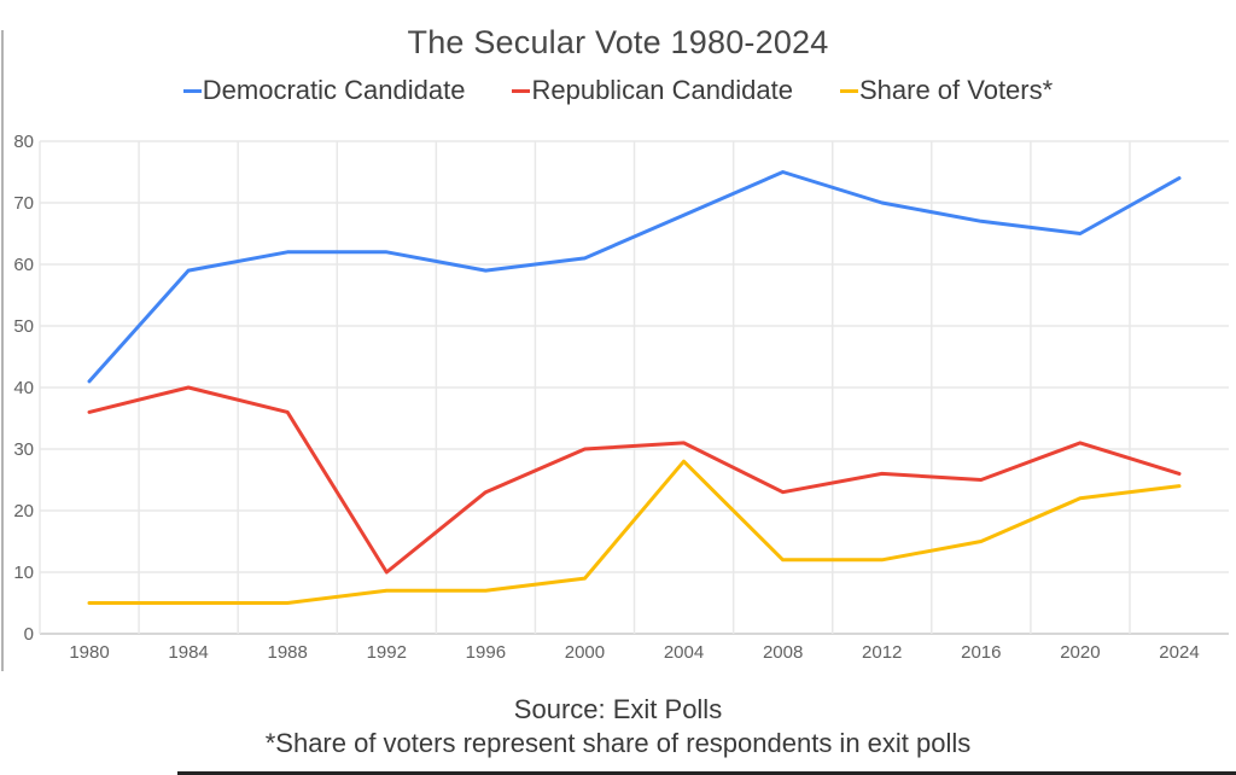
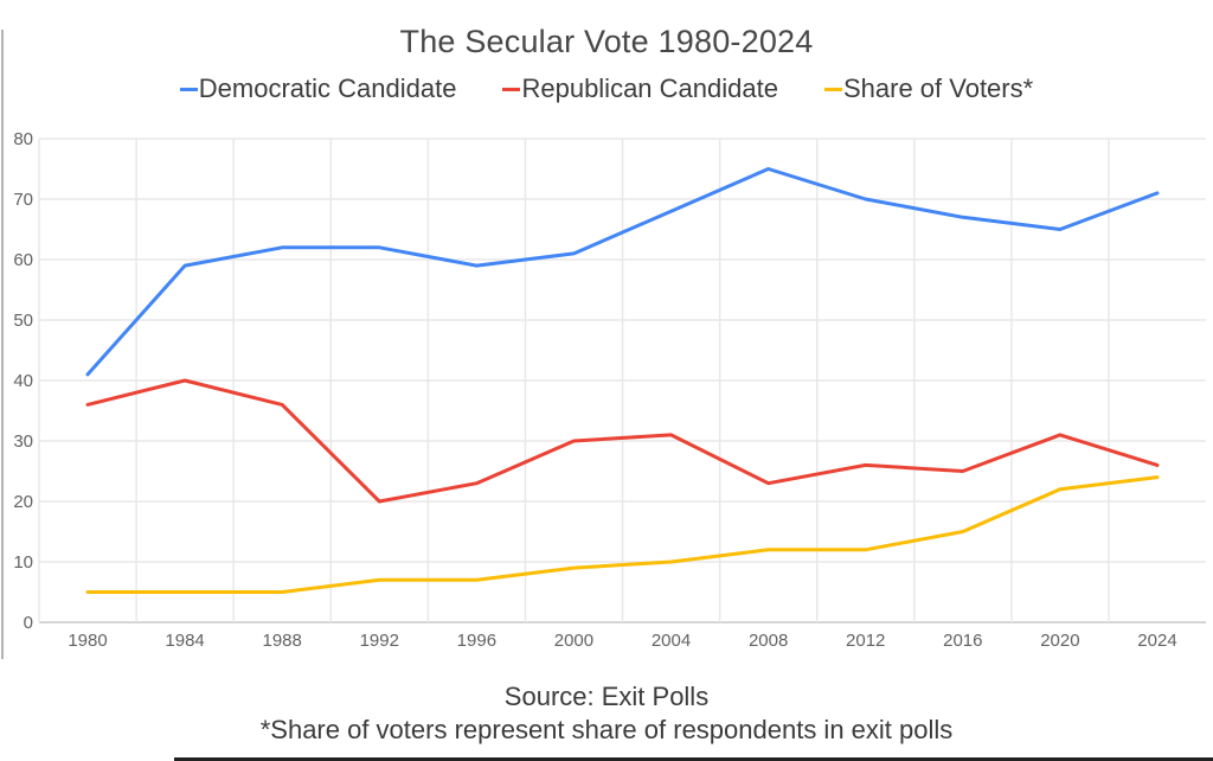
Republican Candidate/1992: 10 -> 20
Share of Voters*/2004: 28 -> 10
Democratic Candidate/2024: 74 -> 71
